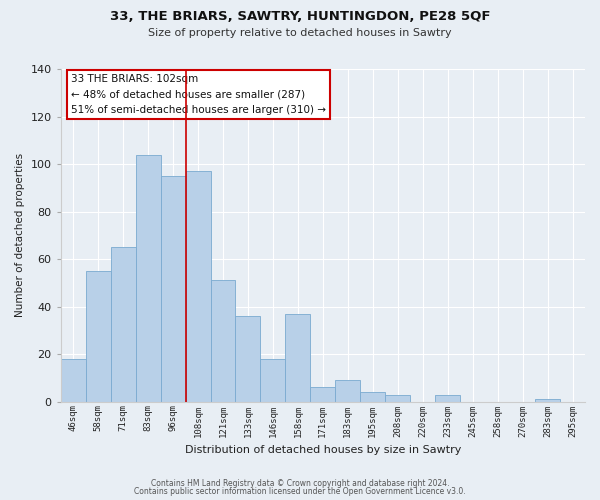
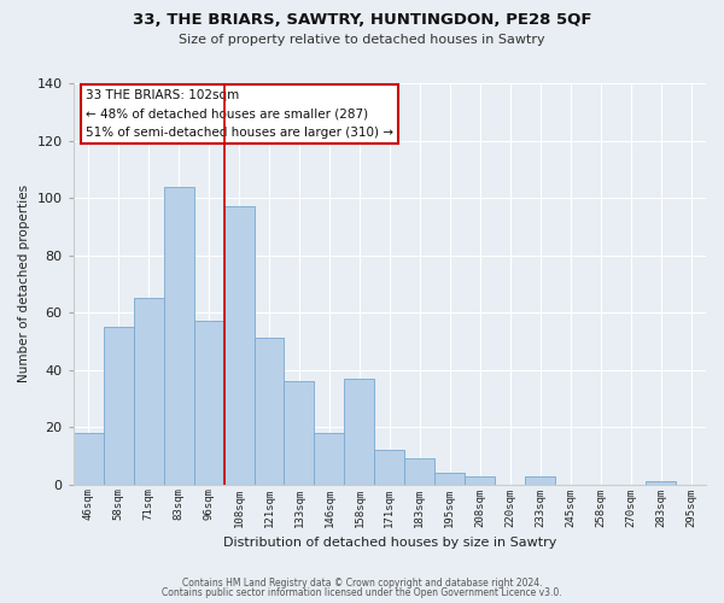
96sqm: 95 -> 57
171sqm: 6 -> 12
